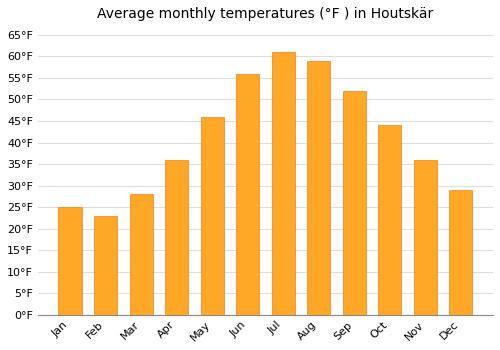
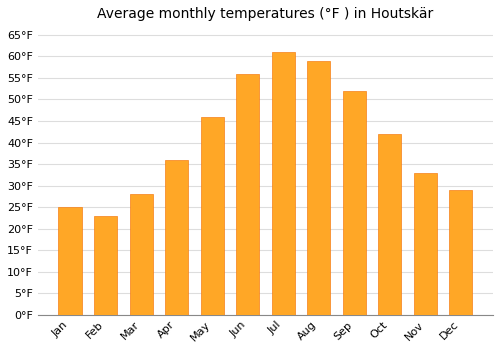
Oct: 44°F -> 42°F
Nov: 36°F -> 33°F
